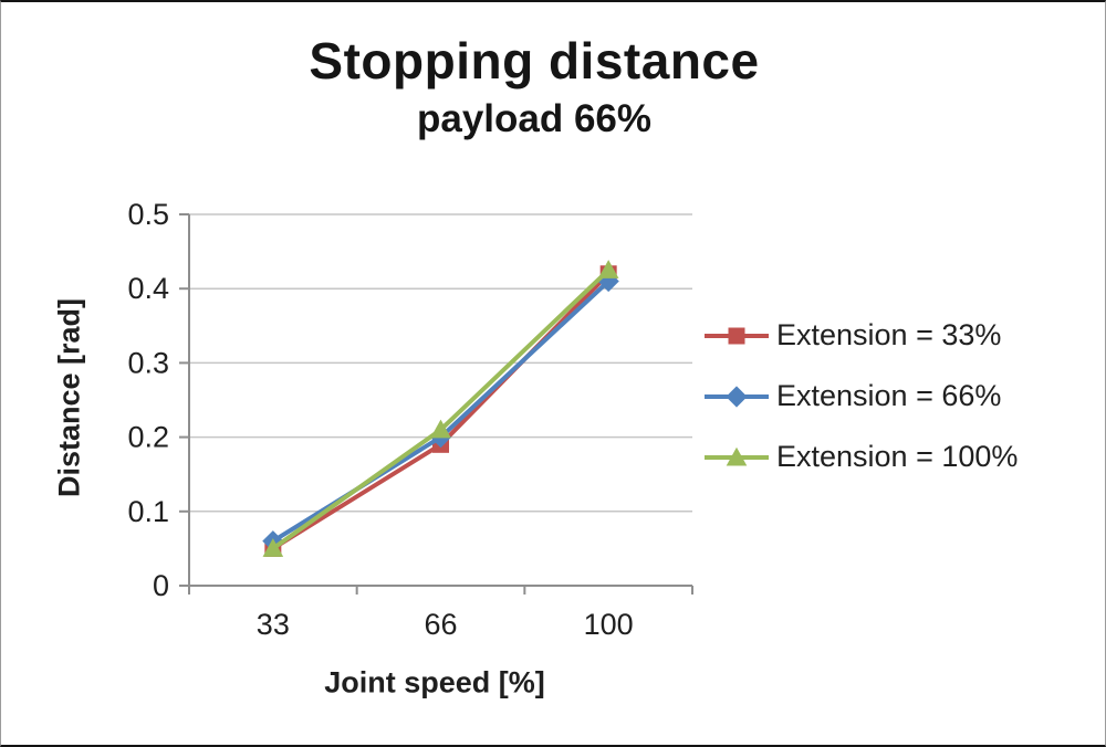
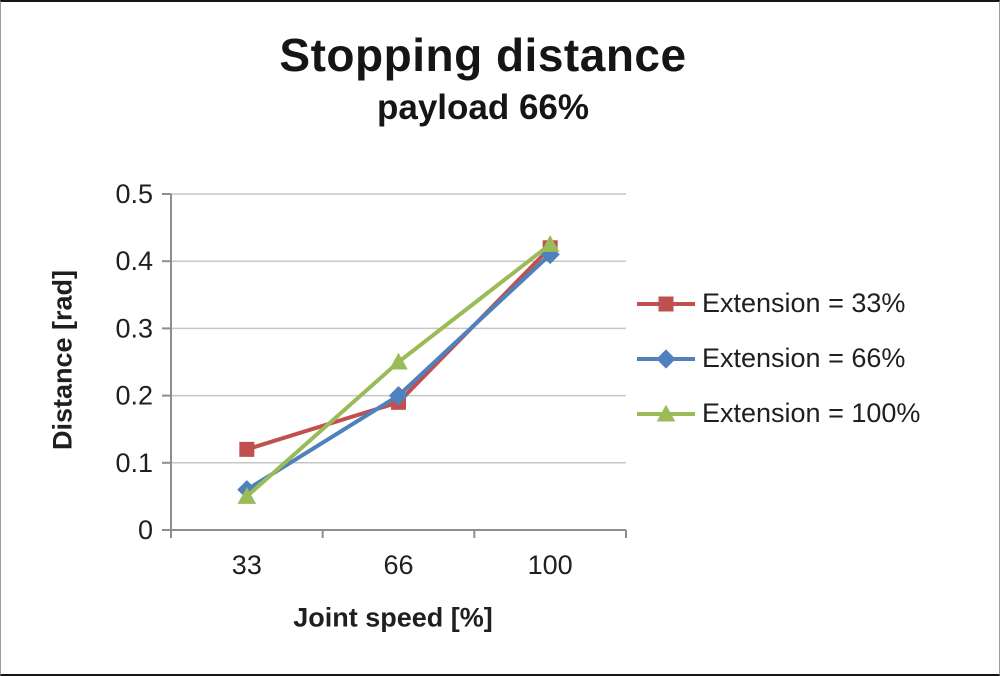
Extension = 33%/33: 0.05 -> 0.12
Extension = 100%/66: 0.21 -> 0.25
